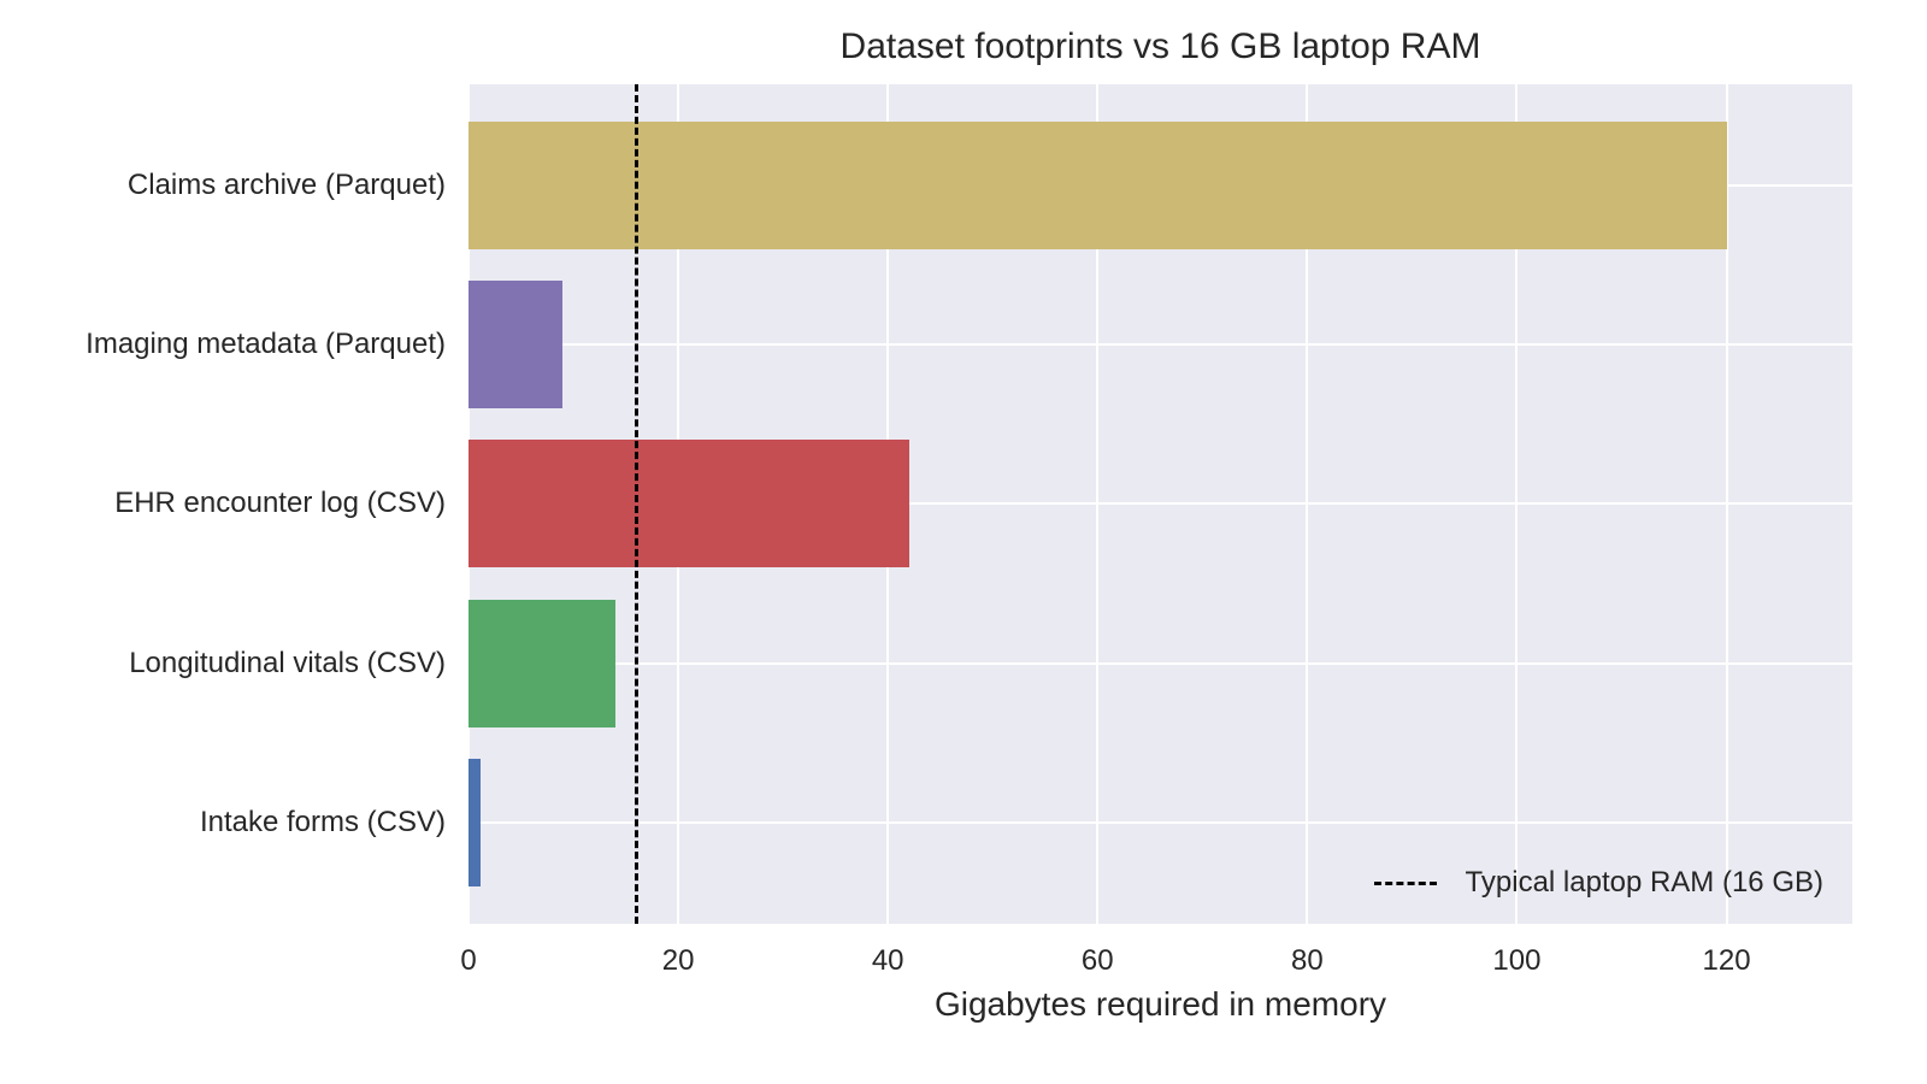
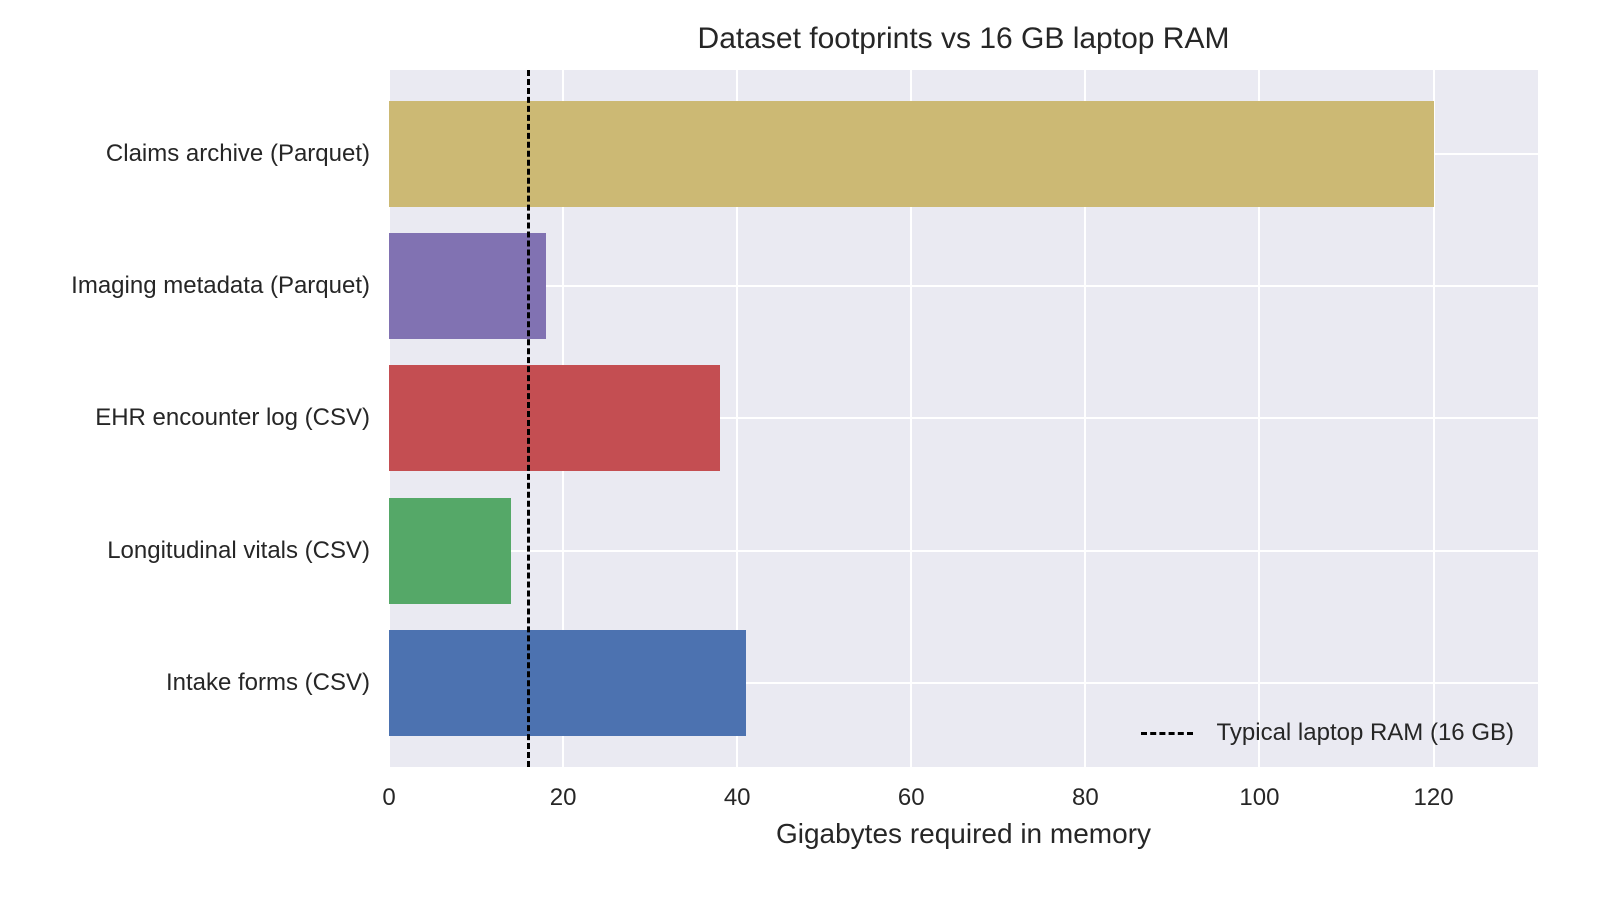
Imaging metadata (Parquet): 9 -> 18
EHR encounter log (CSV): 42 -> 38
Intake forms (CSV): 1 -> 41
